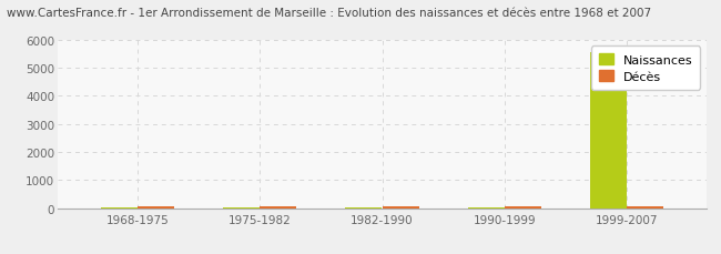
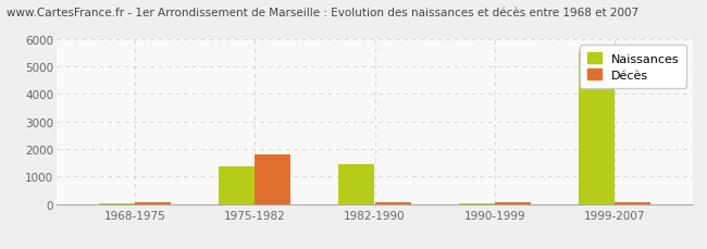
Naissances/1975-1982: 40 -> 1350
Décès/1975-1982: 60 -> 1800
Naissances/1982-1990: 40 -> 1450
